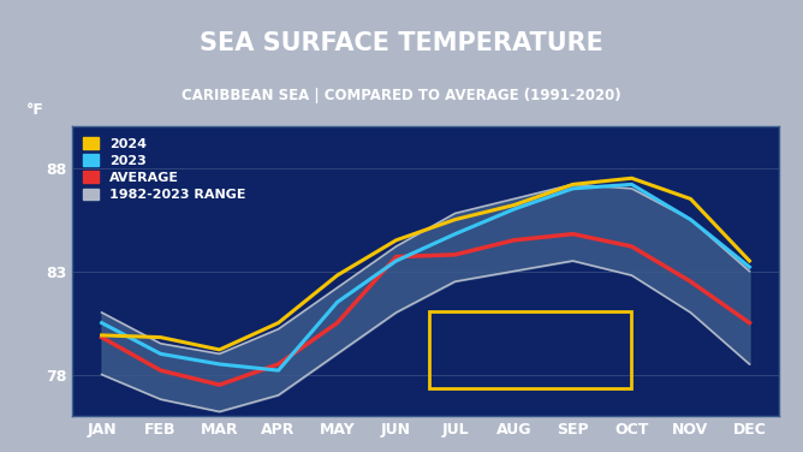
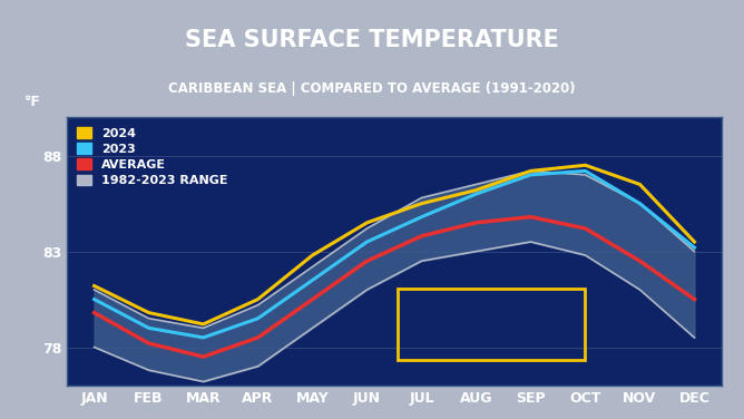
2024/JAN: 79.9 -> 81.2
2023/APR: 78.2 -> 79.5
AVERAGE/JUN: 83.7 -> 82.5
